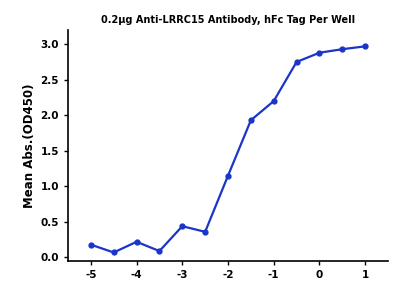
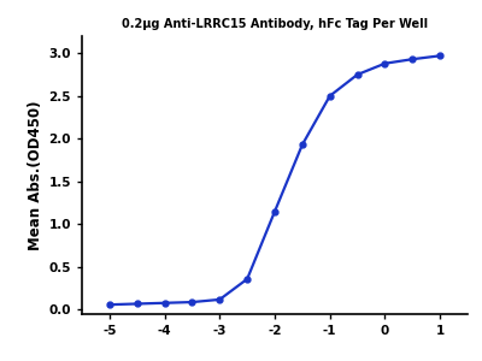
-5: 0.18 -> 0.06
-4: 0.22 -> 0.08
-3: 0.44 -> 0.12
-1: 2.20 -> 2.50
